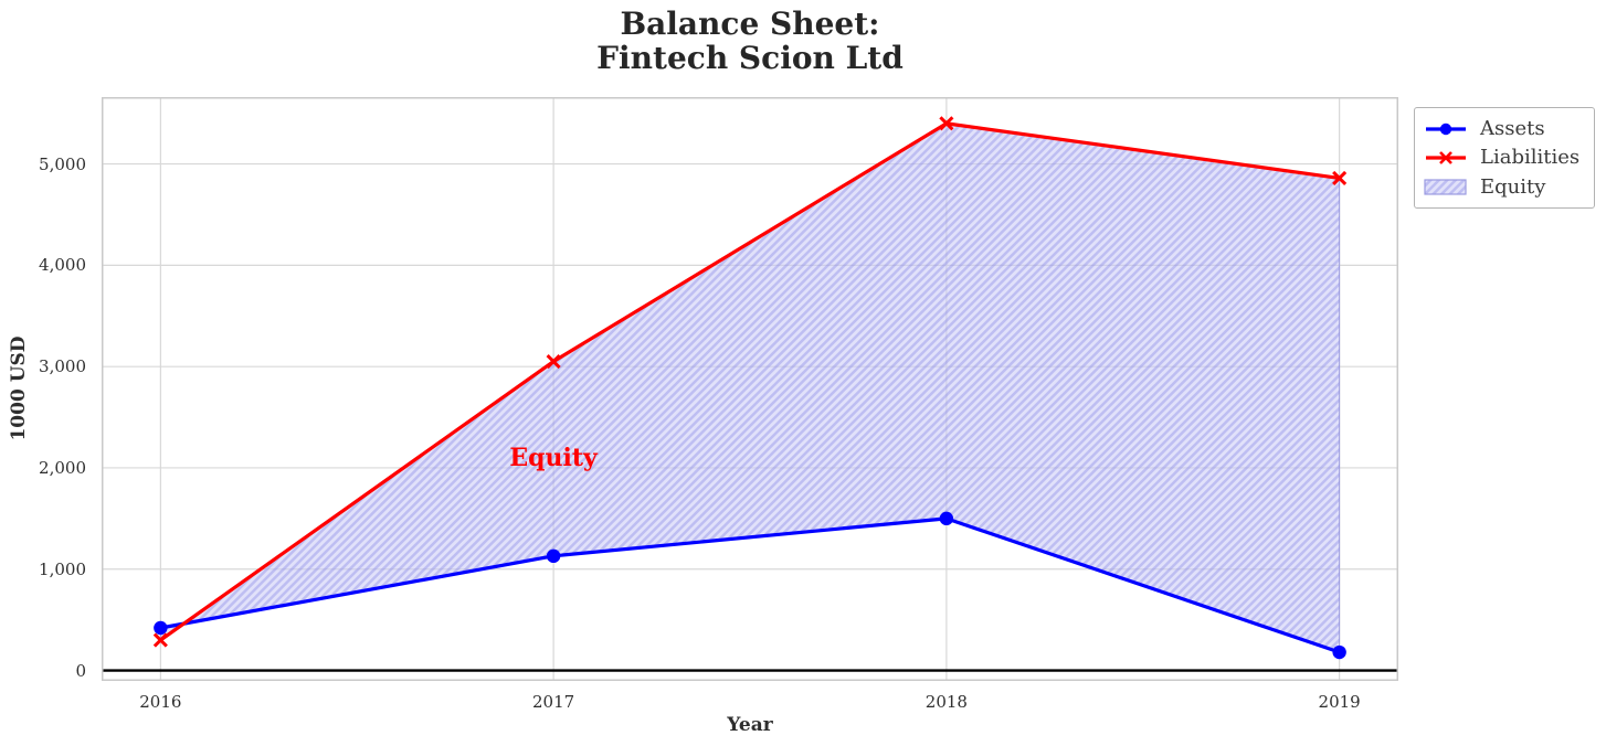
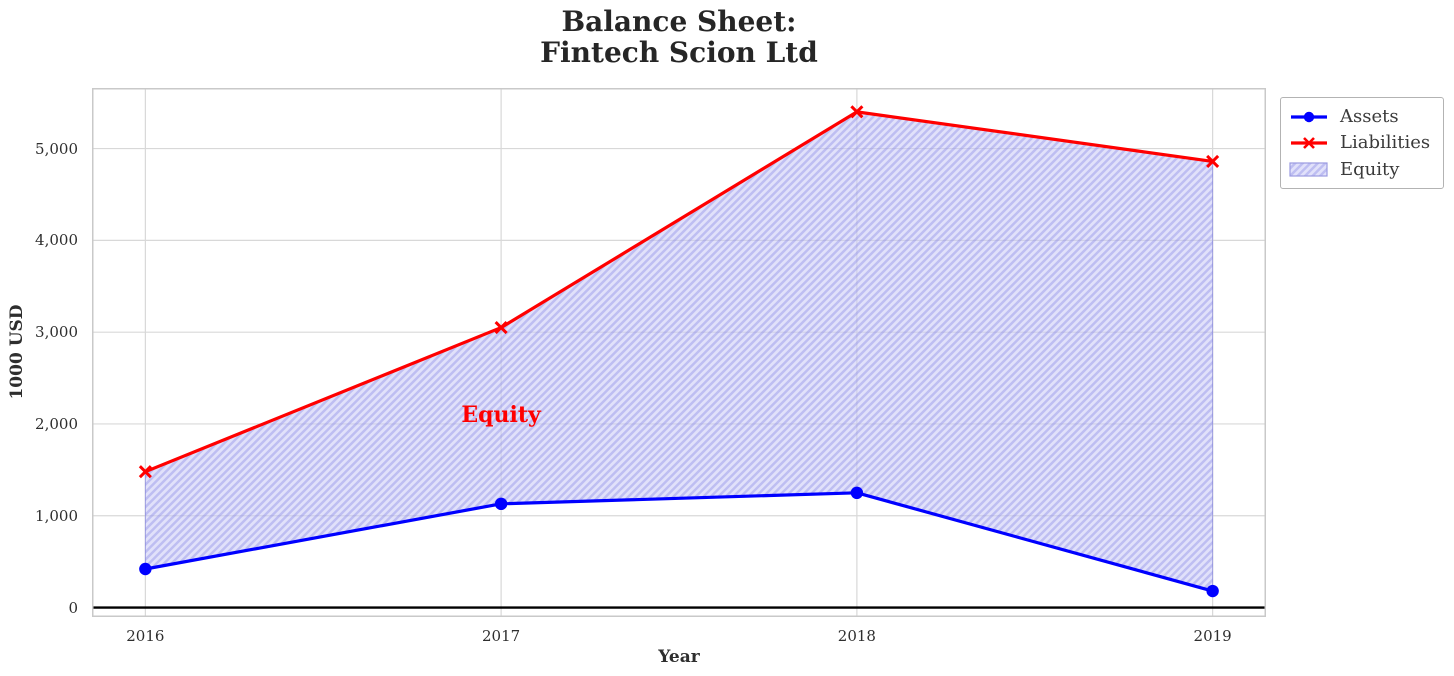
Liabilities/2016: 300 -> 1500
Assets/2018: 1500 -> 1200
